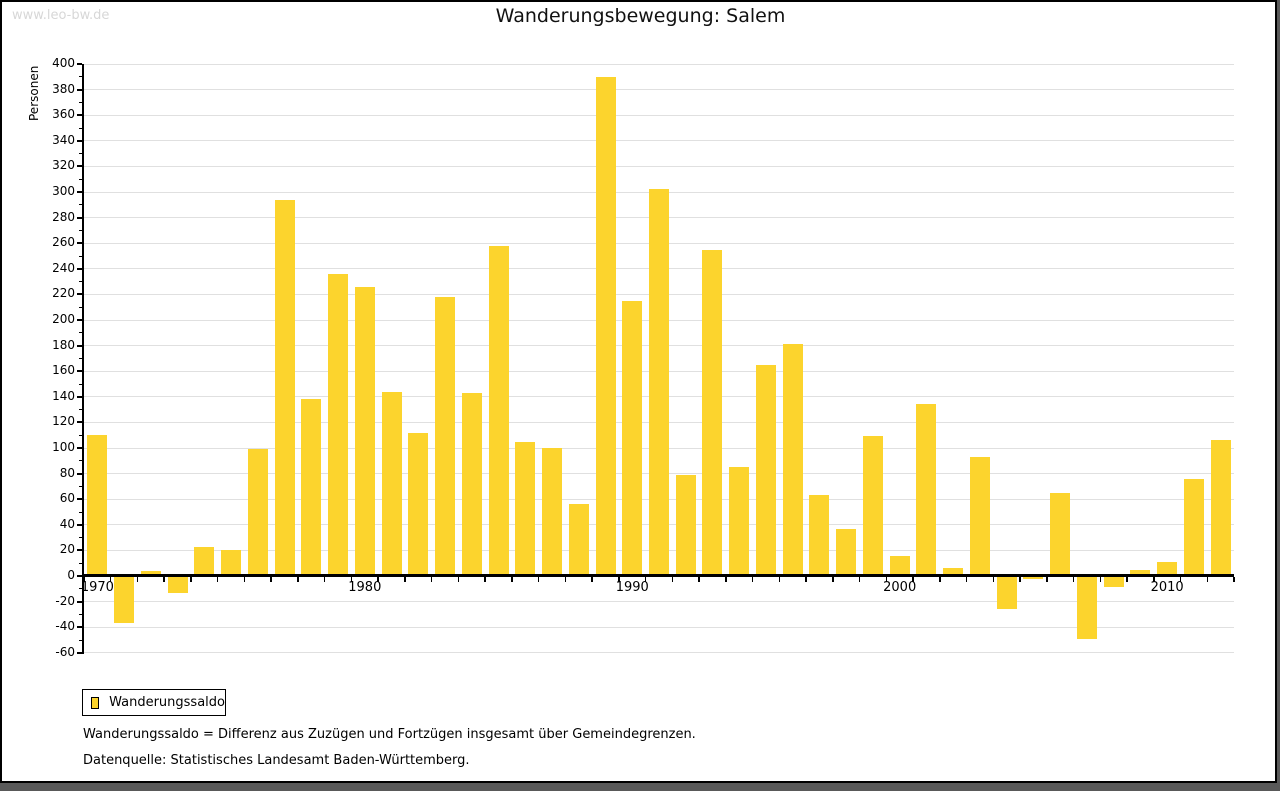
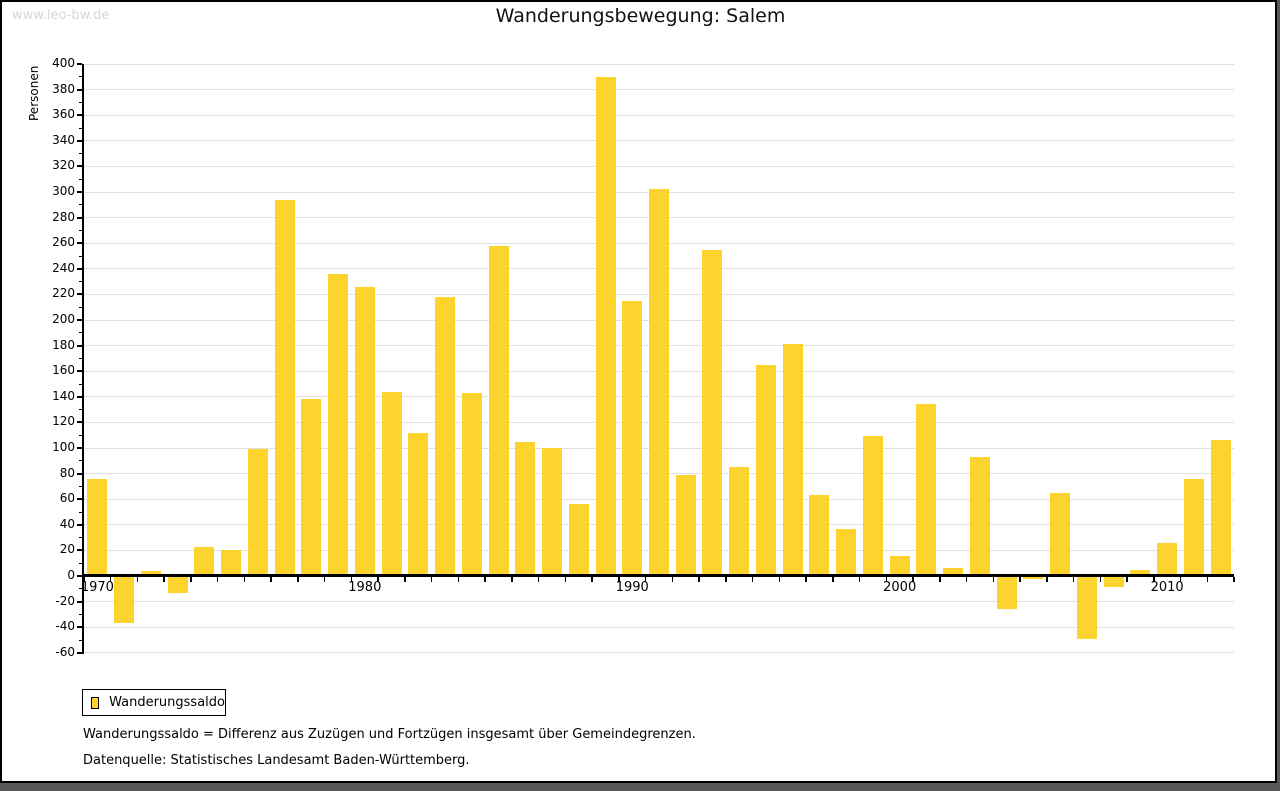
1970: 110 -> 76
2010: 11 -> 26
